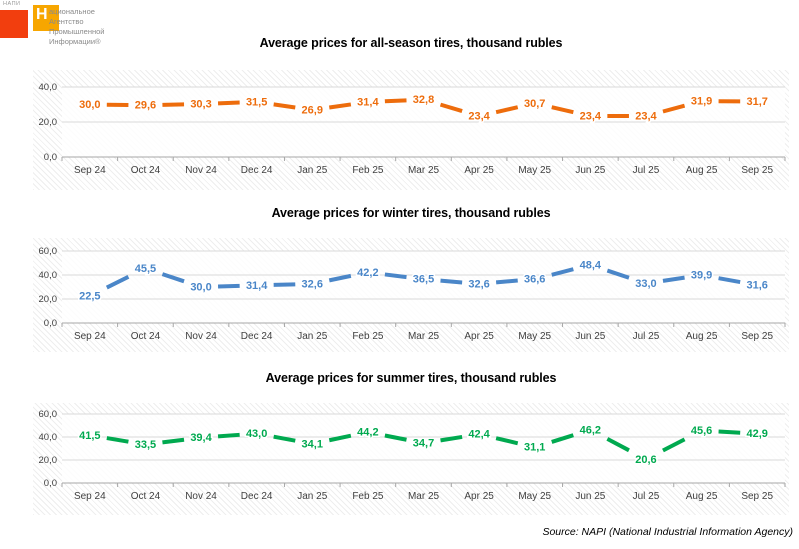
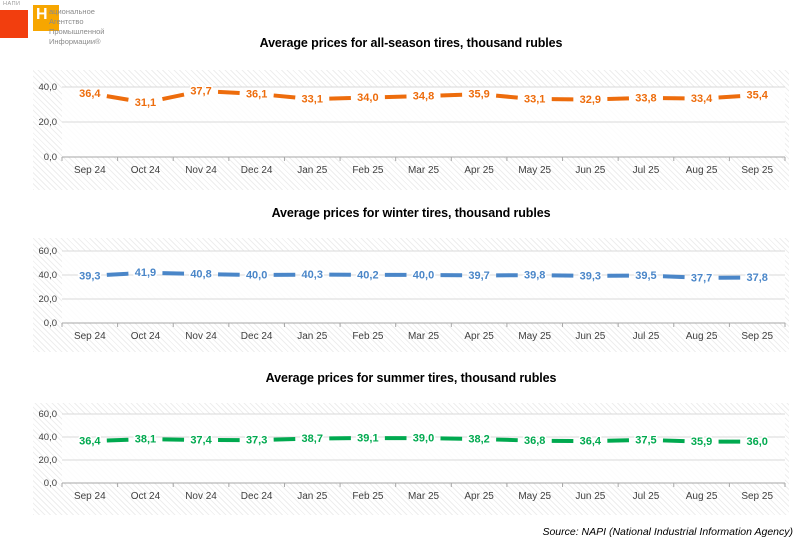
Average prices for all-season tires, thousand rubles/Sep 24: 30,0 -> 36,4
Average prices for all-season tires, thousand rubles/Oct 24: 29,6 -> 31,1
Average prices for all-season tires, thousand rubles/Nov 24: 30,3 -> 37,7
Average prices for all-season tires, thousand rubles/Dec 24: 31,5 -> 36,1
Average prices for all-season tires, thousand rubles/Jan 25: 26,9 -> 33,1
Average prices for all-season tires, thousand rubles/Feb 25: 31,4 -> 34,0
Average prices for all-season tires, thousand rubles/Mar 25: 32,8 -> 34,8
Average prices for all-season tires, thousand rubles/Apr 25: 23,4 -> 35,9
Average prices for all-season tires, thousand rubles/May 25: 30,7 -> 33,1
Average prices for all-season tires, thousand rubles/Jun 25: 23,4 -> 32,9
Average prices for all-season tires, thousand rubles/Jul 25: 23,4 -> 33,8
Average prices for all-season tires, thousand rubles/Aug 25: 31,9 -> 33,4
Average prices for all-season tires, thousand rubles/Sep 25: 31,7 -> 35,4
Average prices for winter tires, thousand rubles/Sep 24: 22,5 -> 39,3
Average prices for winter tires, thousand rubles/Oct 24: 45,5 -> 41,9
Average prices for winter tires, thousand rubles/Nov 24: 30,0 -> 40,8
Average prices for winter tires, thousand rubles/Dec 24: 31,4 -> 40,0
Average prices for winter tires, thousand rubles/Jan 25: 32,6 -> 40,3
Average prices for winter tires, thousand rubles/Feb 25: 42,2 -> 40,2
Average prices for winter tires, thousand rubles/Mar 25: 36,5 -> 40,0
Average prices for winter tires, thousand rubles/Apr 25: 32,6 -> 39,7
Average prices for winter tires, thousand rubles/May 25: 36,6 -> 39,8
Average prices for winter tires, thousand rubles/Jun 25: 48,4 -> 39,3
Average prices for winter tires, thousand rubles/Jul 25: 33,0 -> 39,5
Average prices for winter tires, thousand rubles/Aug 25: 39,9 -> 37,7
Average prices for winter tires, thousand rubles/Sep 25: 31,6 -> 37,8
Average prices for summer tires, thousand rubles/Sep 24: 41,5 -> 36,4
Average prices for summer tires, thousand rubles/Oct 24: 33,5 -> 38,1
Average prices for summer tires, thousand rubles/Nov 24: 39,4 -> 37,4
Average prices for summer tires, thousand rubles/Dec 24: 43,0 -> 37,3
Average prices for summer tires, thousand rubles/Jan 25: 34,1 -> 38,7
Average prices for summer tires, thousand rubles/Feb 25: 44,2 -> 39,1
Average prices for summer tires, thousand rubles/Mar 25: 34,7 -> 39,0
Average prices for summer tires, thousand rubles/Apr 25: 42,4 -> 38,2
Average prices for summer tires, thousand rubles/May 25: 31,1 -> 36,8
Average prices for summer tires, thousand rubles/Jun 25: 46,2 -> 36,4
Average prices for summer tires, thousand rubles/Jul 25: 20,6 -> 37,5
Average prices for summer tires, thousand rubles/Aug 25: 45,6 -> 35,9
Average prices for summer tires, thousand rubles/Sep 25: 42,9 -> 36,0
